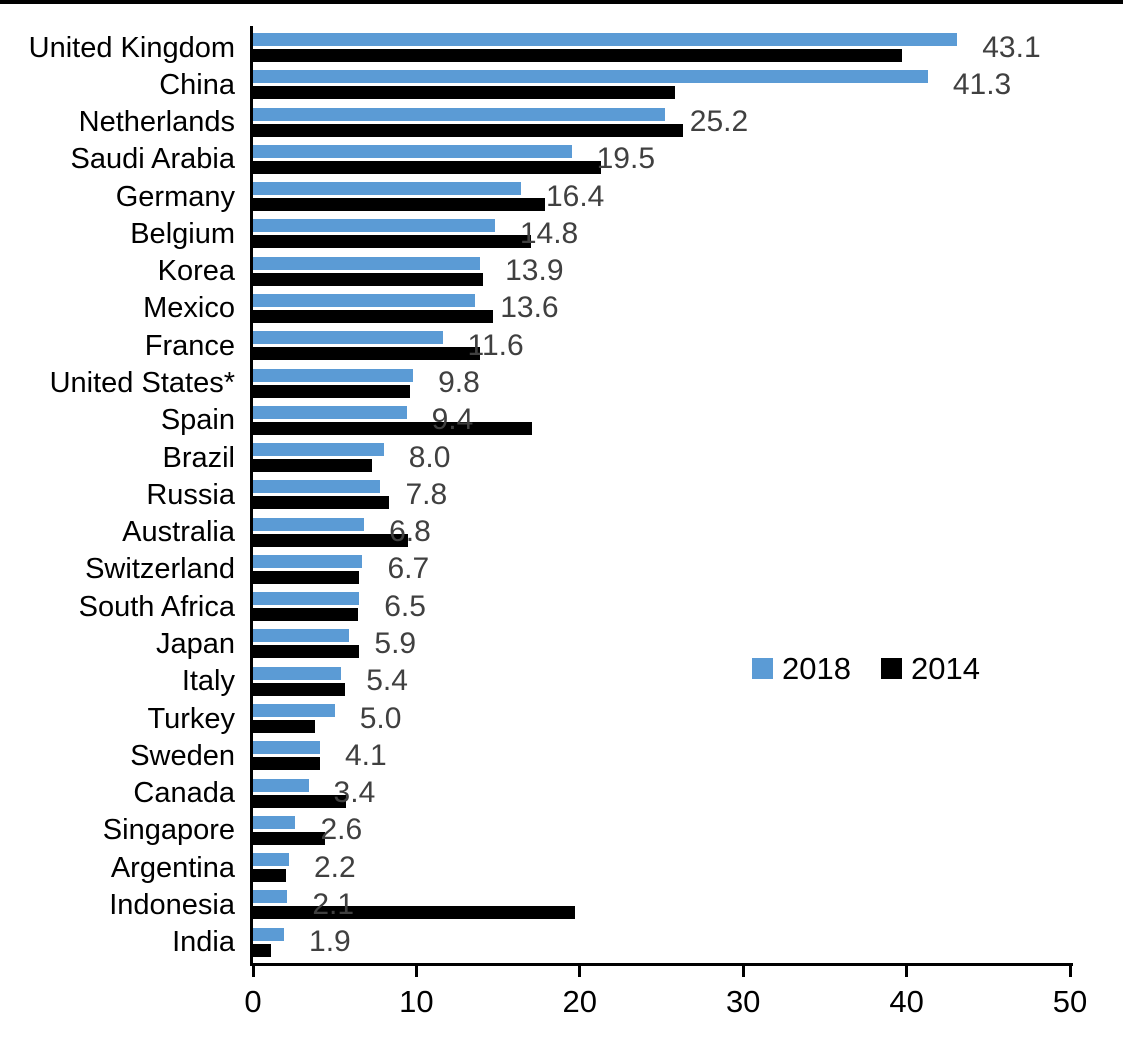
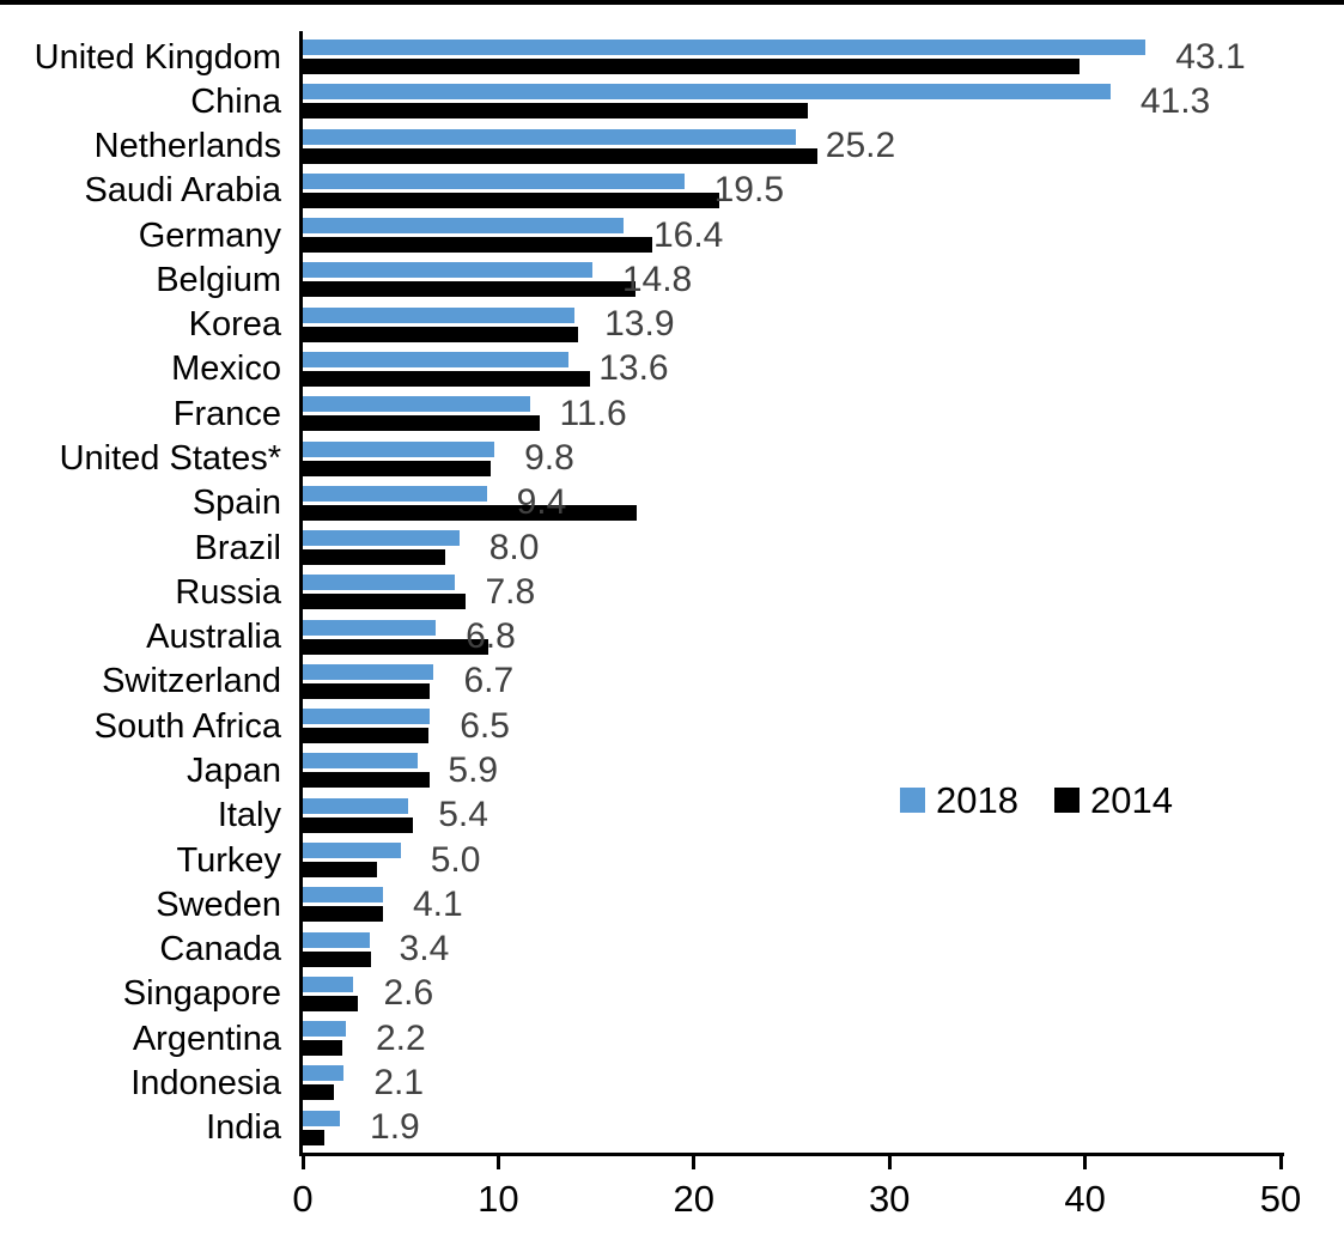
2014/France: 13.9 -> 12.1
2014/Canada: 5.7 -> 3.5
2014/Singapore: 4.4 -> 2.8
2014/Indonesia: 19.7 -> 1.6
